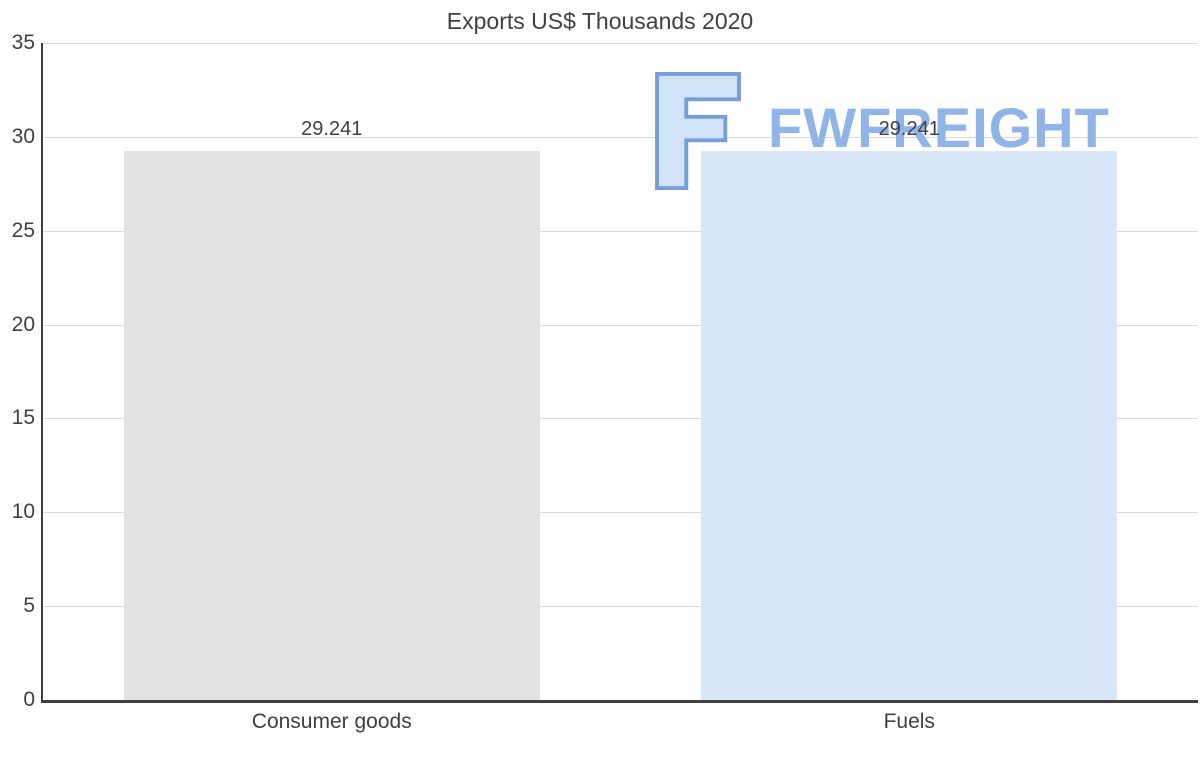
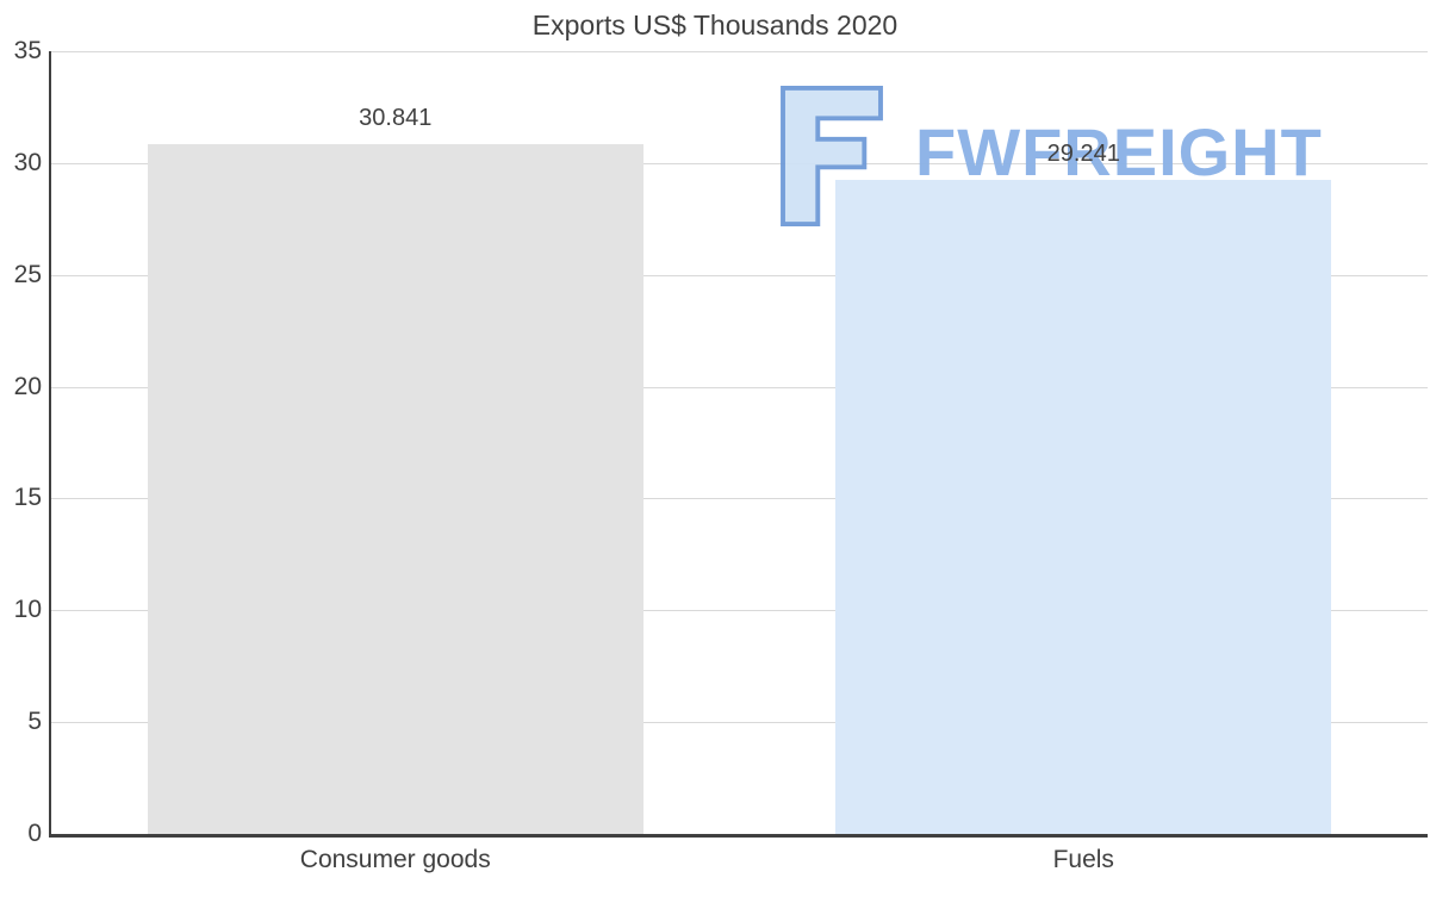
Consumer goods: 29.241 -> 30.841
